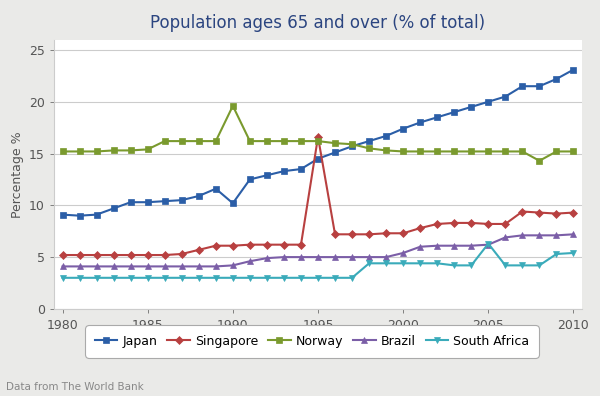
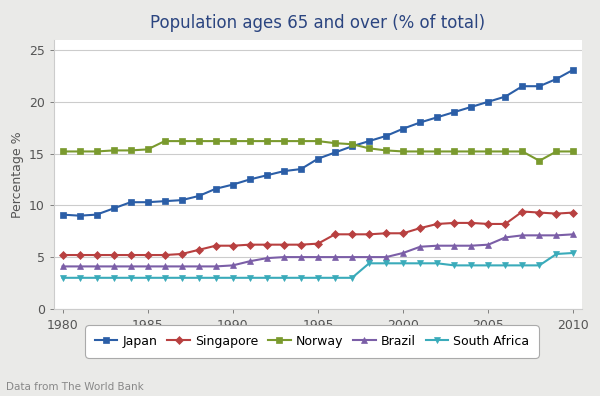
Japan/1990: 10.2 -> 12.0
Norway/1990: 19.6 -> 16.2
Singapore/1995: 16.6 -> 6.3
South Africa/2005: 6.3 -> 4.2
